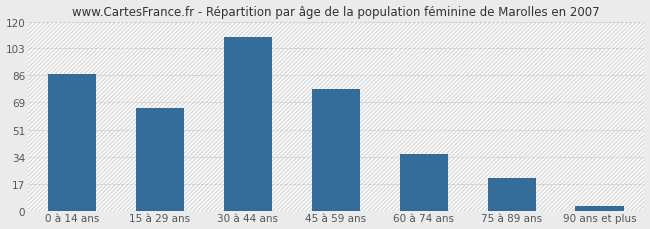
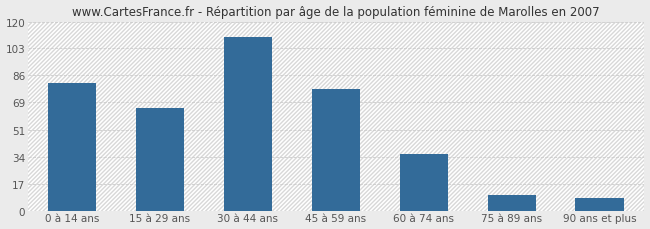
0 à 14 ans: 87 -> 81
75 à 89 ans: 21 -> 10
90 ans et plus: 3 -> 8
